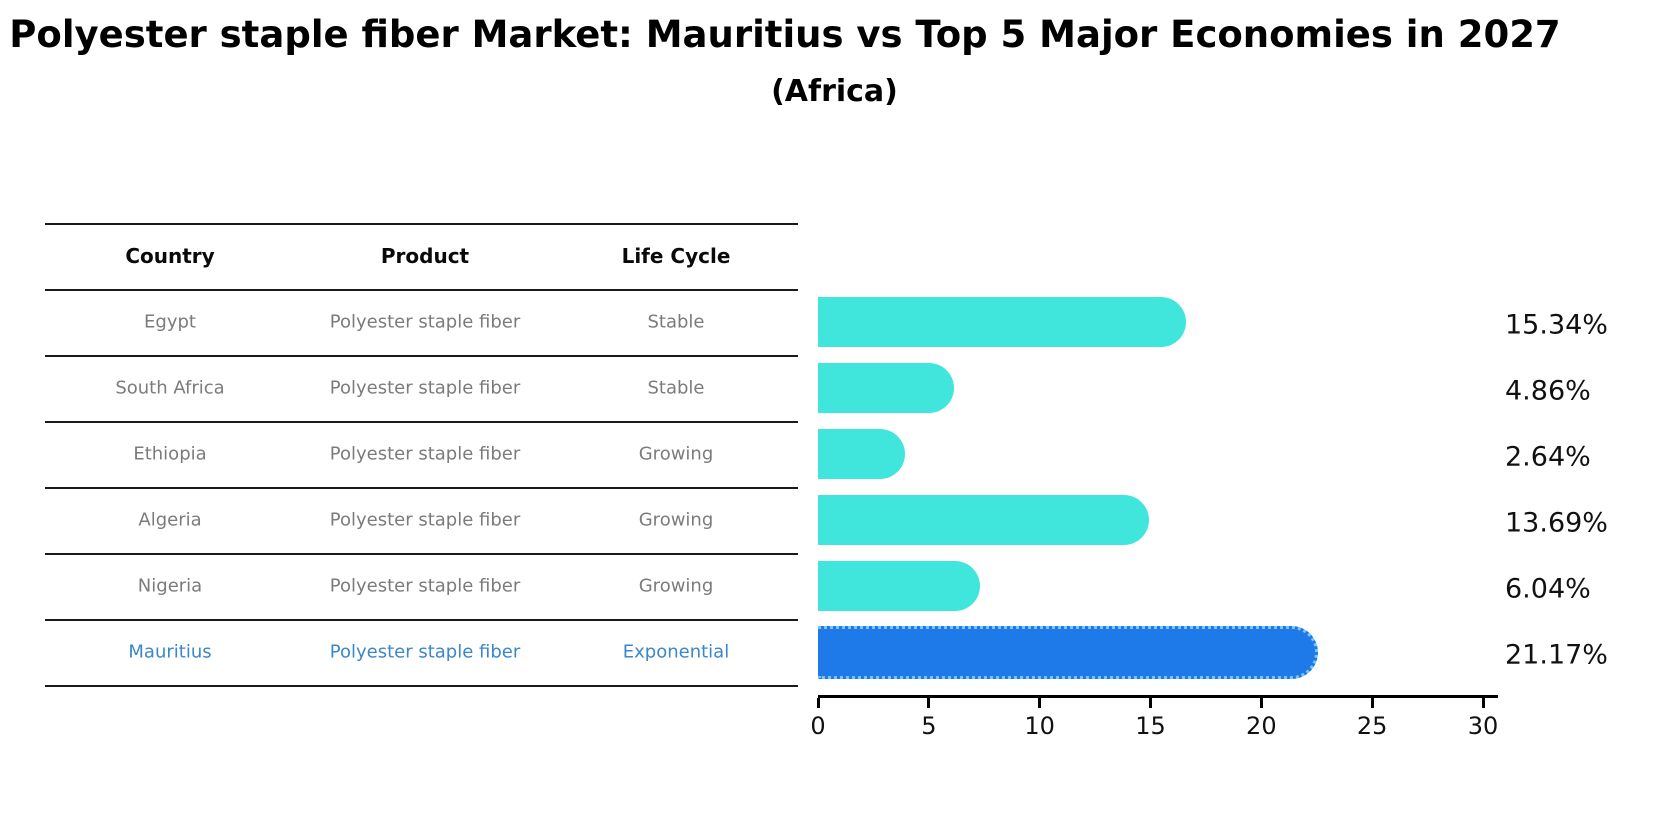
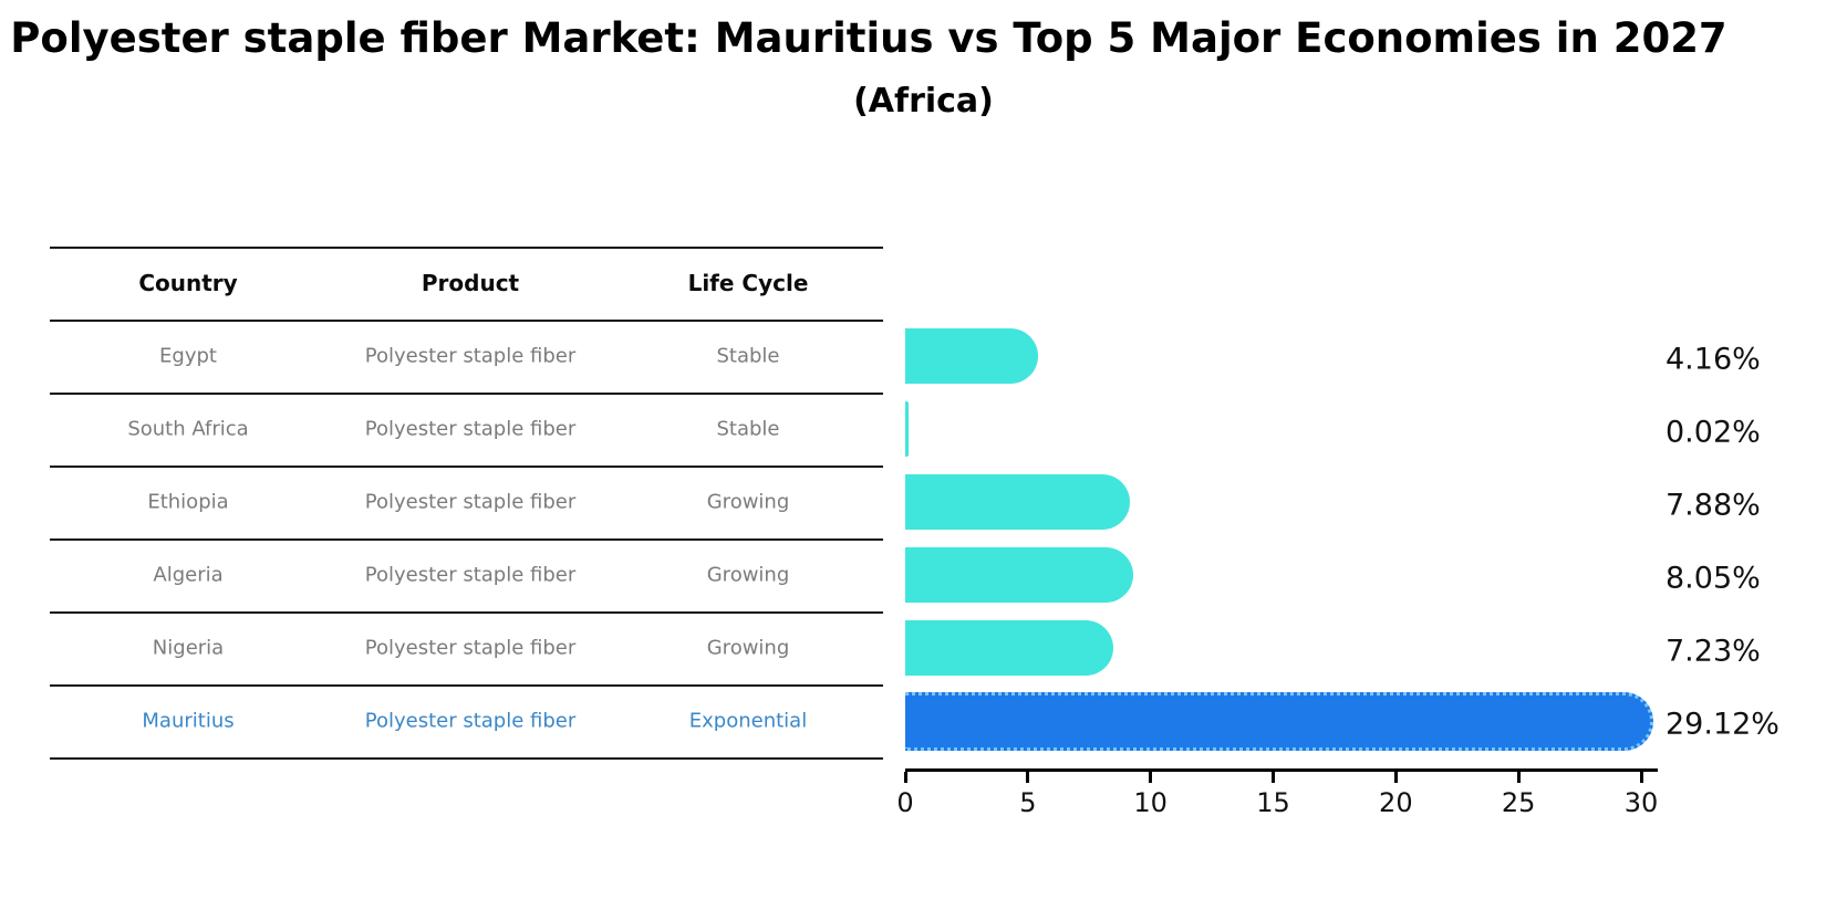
Egypt: 15.34% -> 4.16%
South Africa: 4.86% -> 0.02%
Ethiopia: 2.64% -> 7.88%
Algeria: 13.69% -> 8.05%
Nigeria: 6.04% -> 7.23%
Mauritius: 21.17% -> 29.12%
